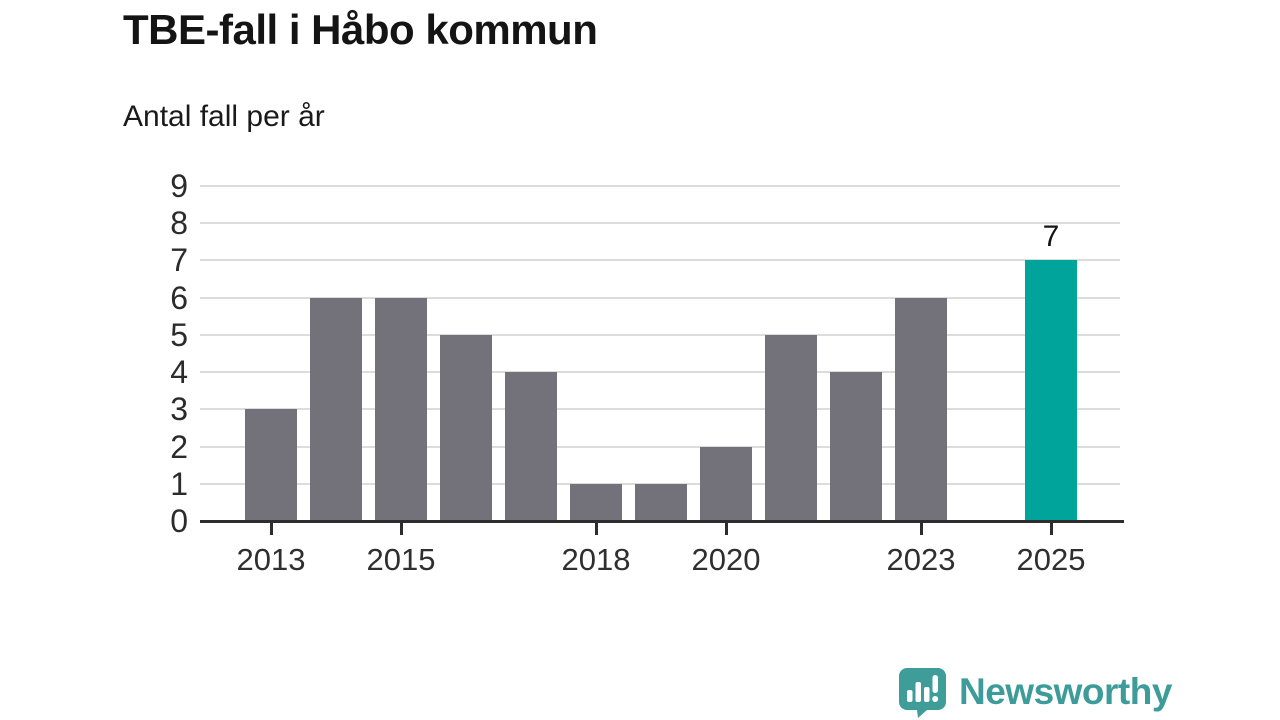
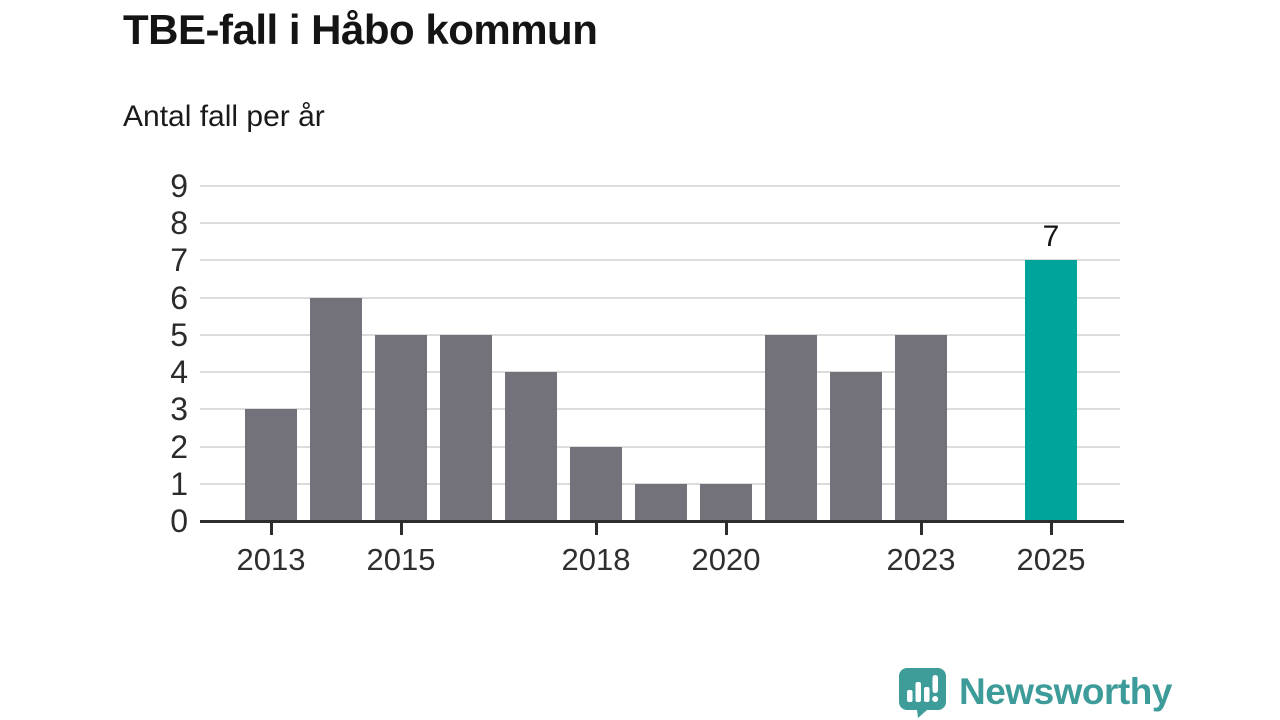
2015: 6 -> 5
2018: 1 -> 2
2020: 2 -> 1
2023: 6 -> 5
